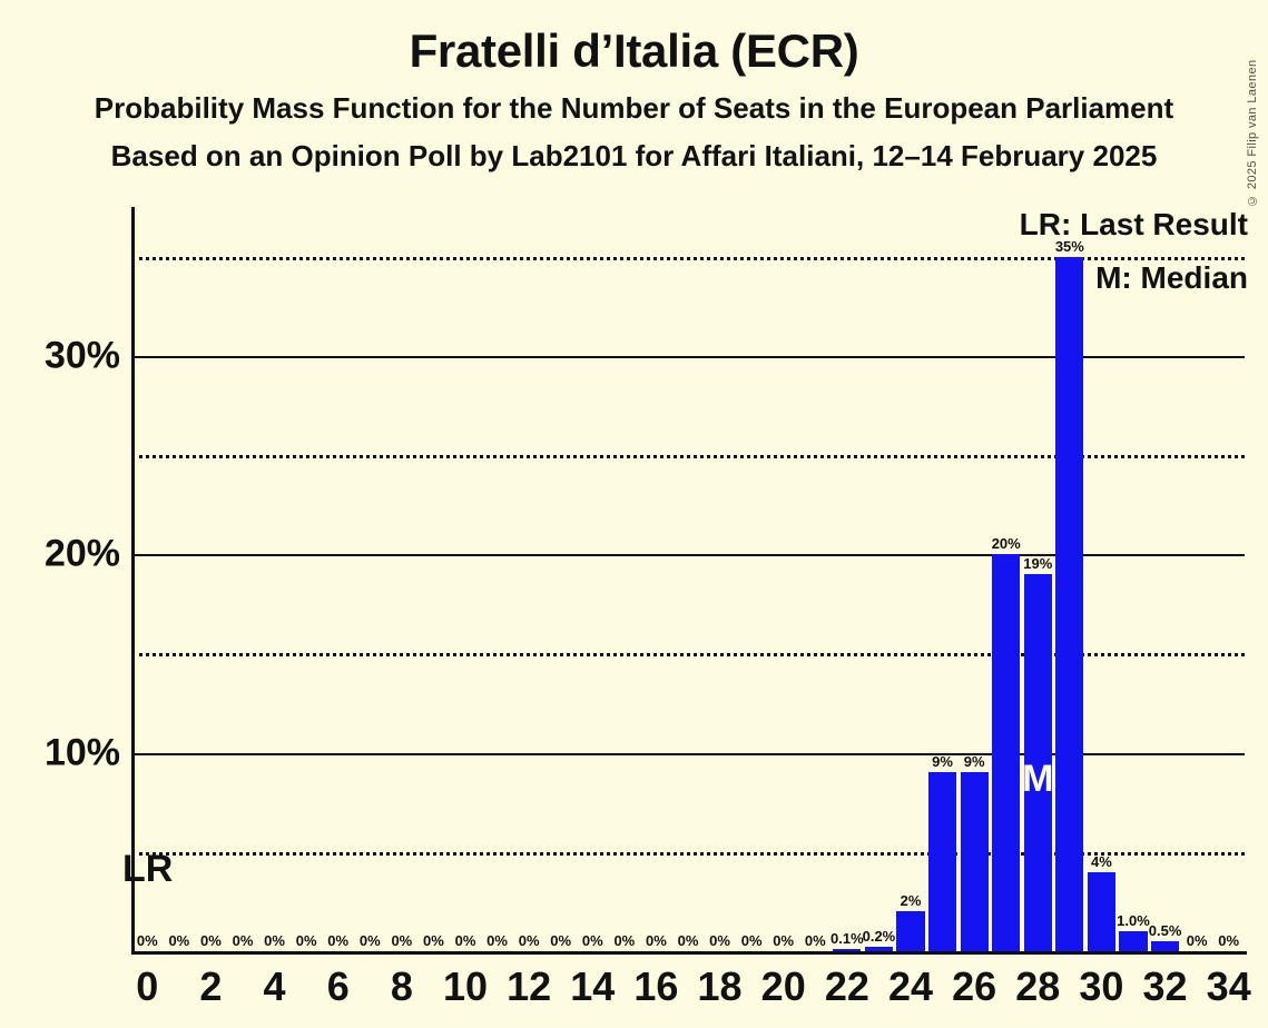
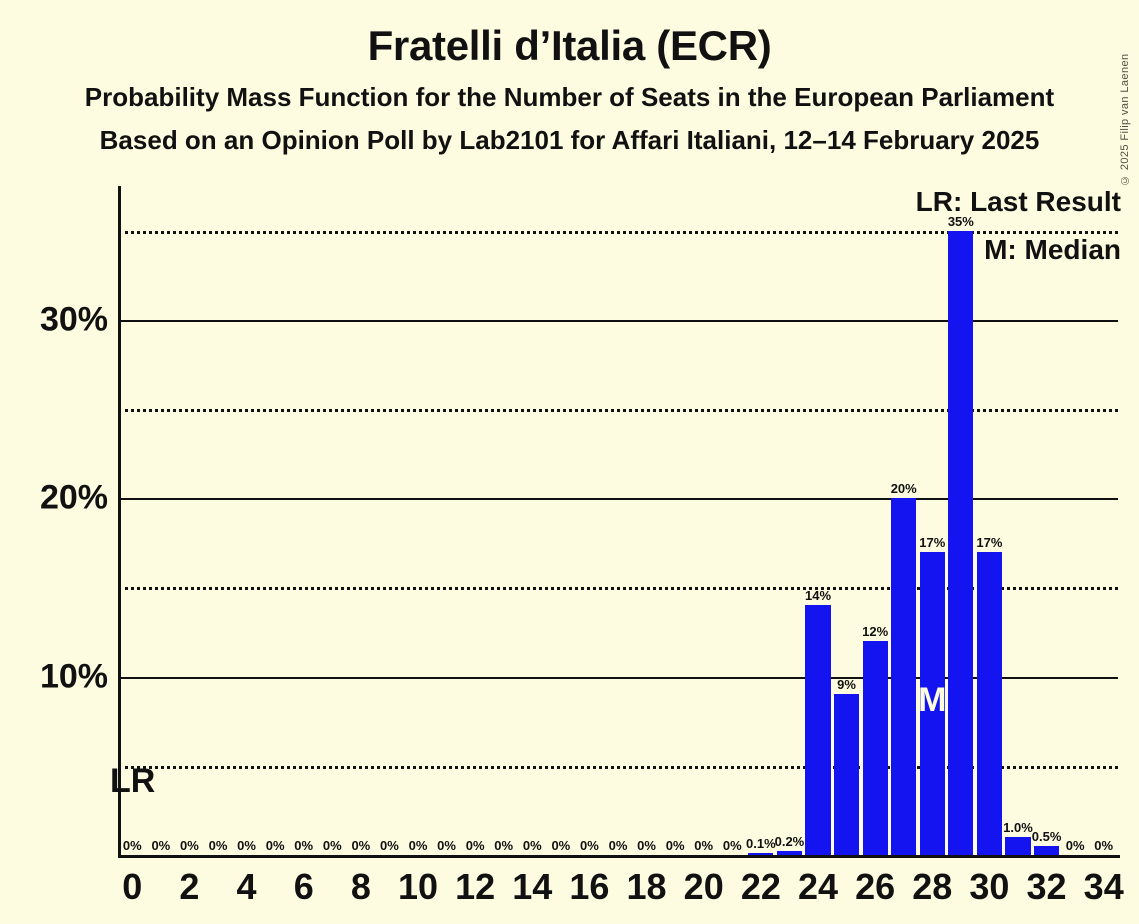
24: 2% -> 14%
26: 9% -> 12%
28: 19% -> 17%
30: 4% -> 17%
